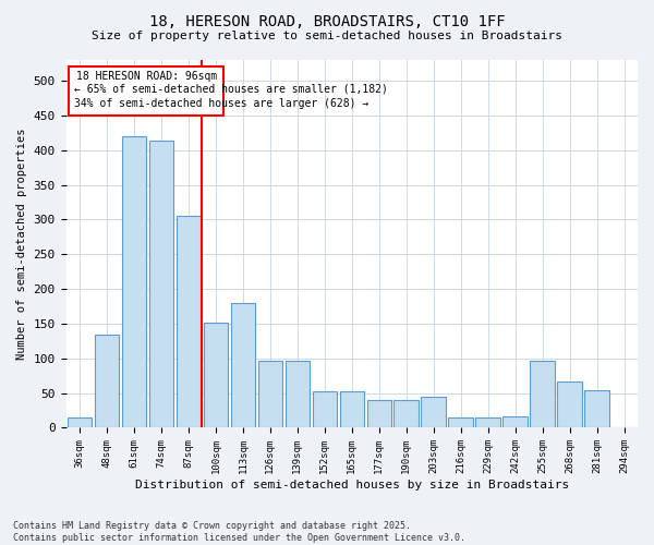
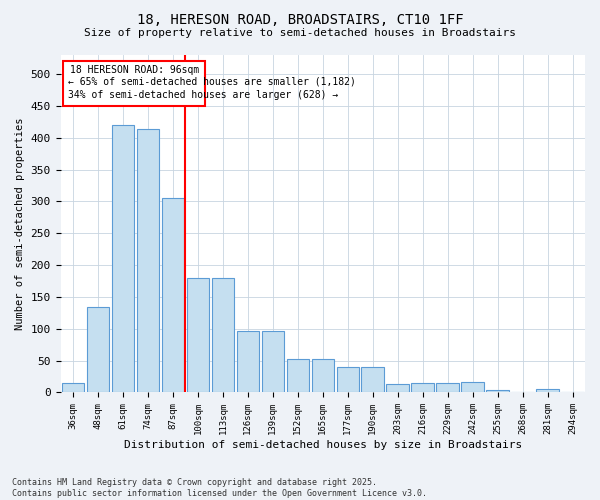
100sqm: 152 -> 180
203sqm: 44 -> 14
255sqm: 96 -> 4
268sqm: 66 -> 1
281sqm: 54 -> 5
